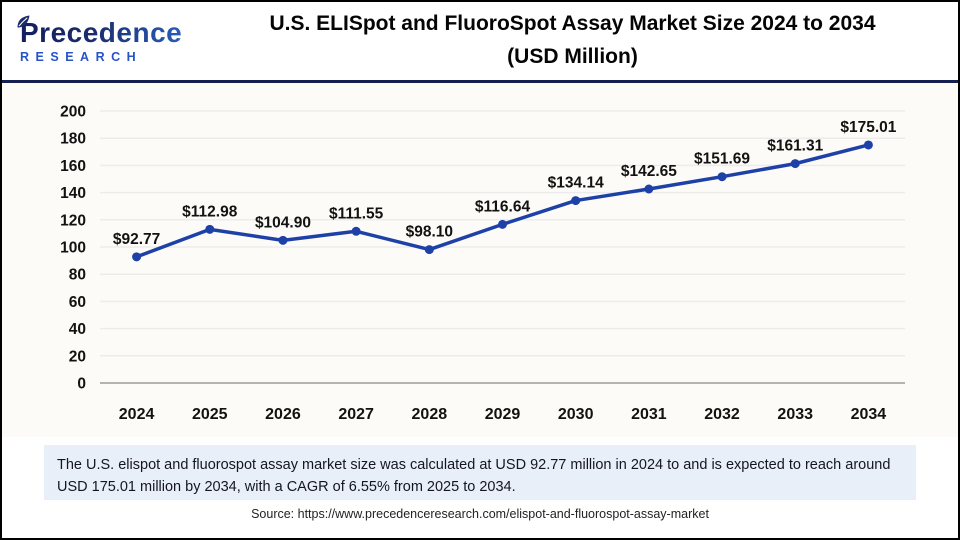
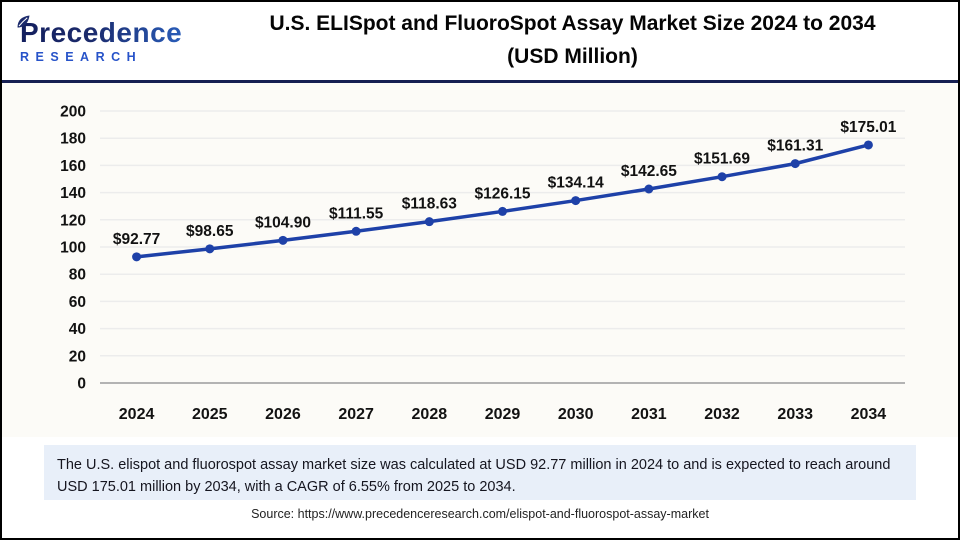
2025: $112.98 -> $98.65
2028: $98.10 -> $118.63
2029: $116.64 -> $126.15
